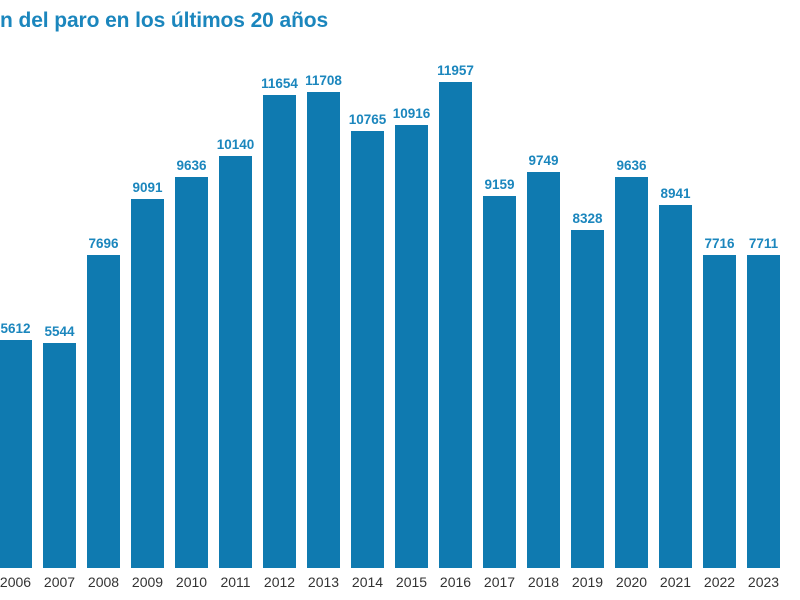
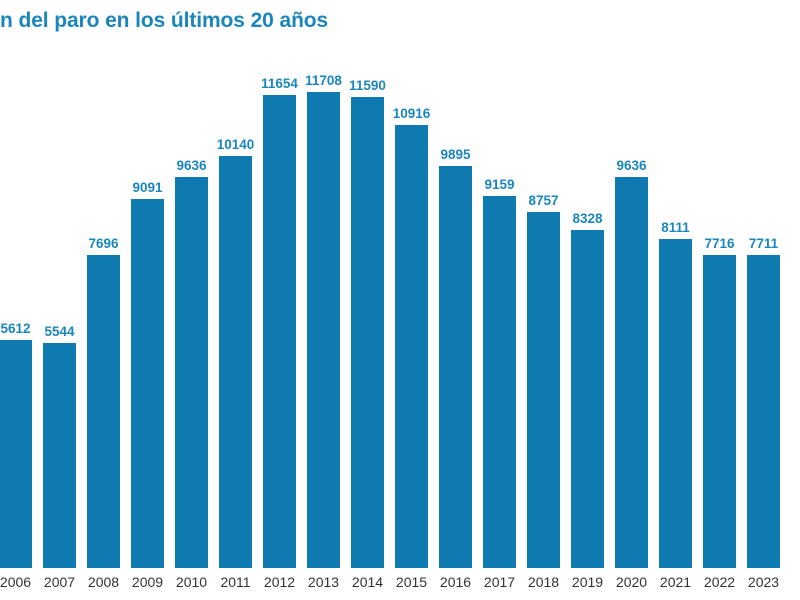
2014: 10765 -> 11590
2016: 11957 -> 9895
2018: 9749 -> 8757
2021: 8941 -> 8111
